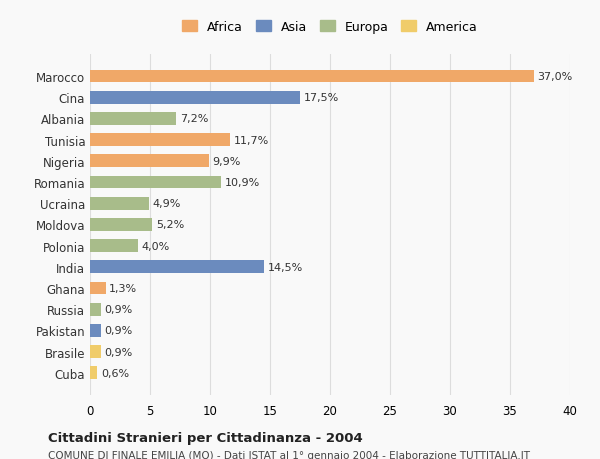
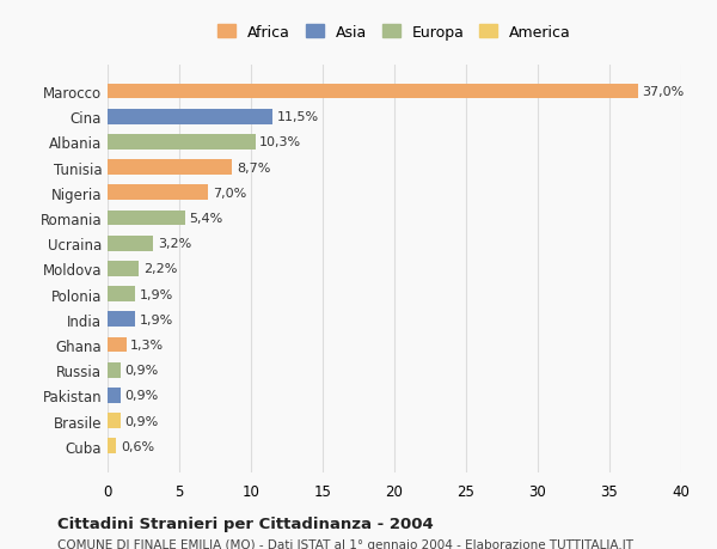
Cina: 17,5% -> 11,5%
Albania: 7,2% -> 10,3%
Tunisia: 11,7% -> 8,7%
Nigeria: 9,9% -> 7,0%
Romania: 10,9% -> 5,4%
Ucraina: 4,9% -> 3,2%
Moldova: 5,2% -> 2,2%
Polonia: 4,0% -> 1,9%
India: 14,5% -> 1,9%
